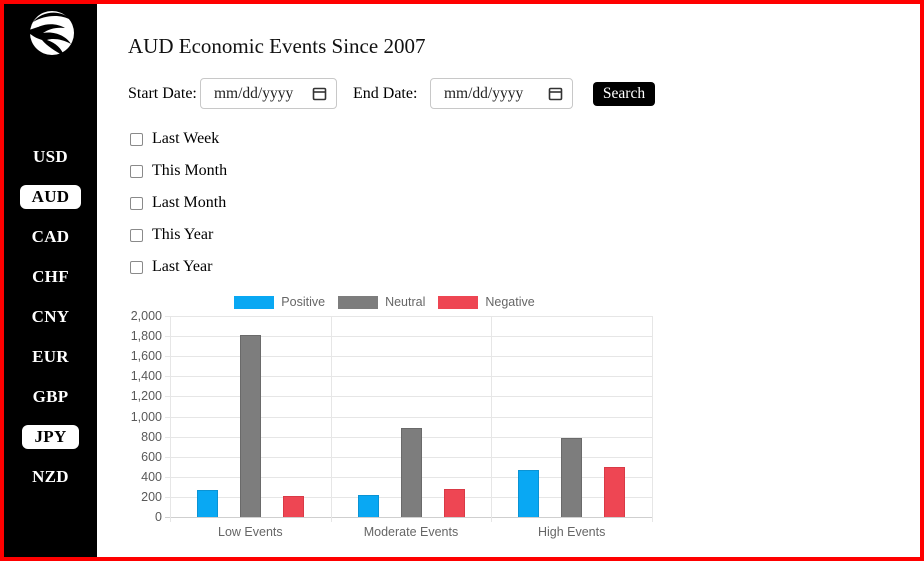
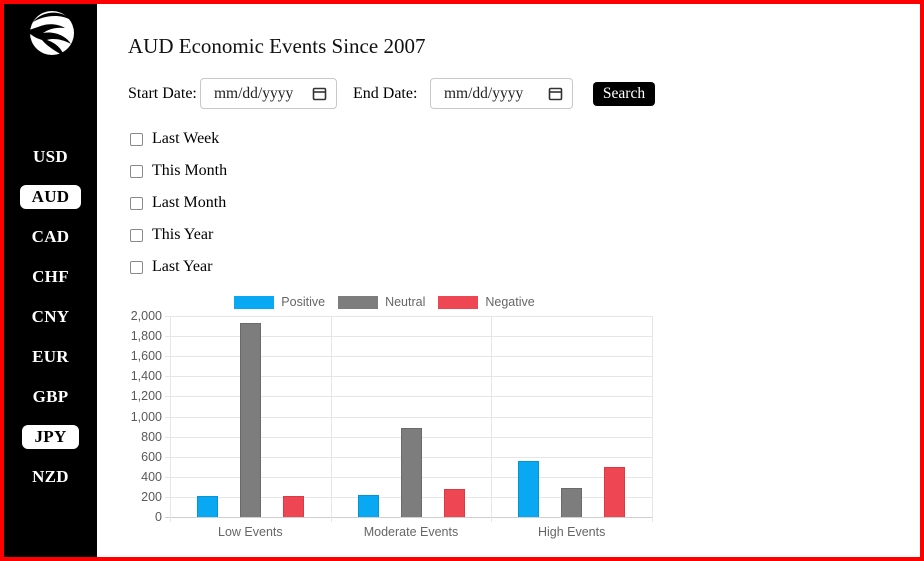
Positive/Low Events: 270 -> 210
Neutral/Low Events: 1810 -> 1930
Positive/High Events: 470 -> 560
Neutral/High Events: 790 -> 290
